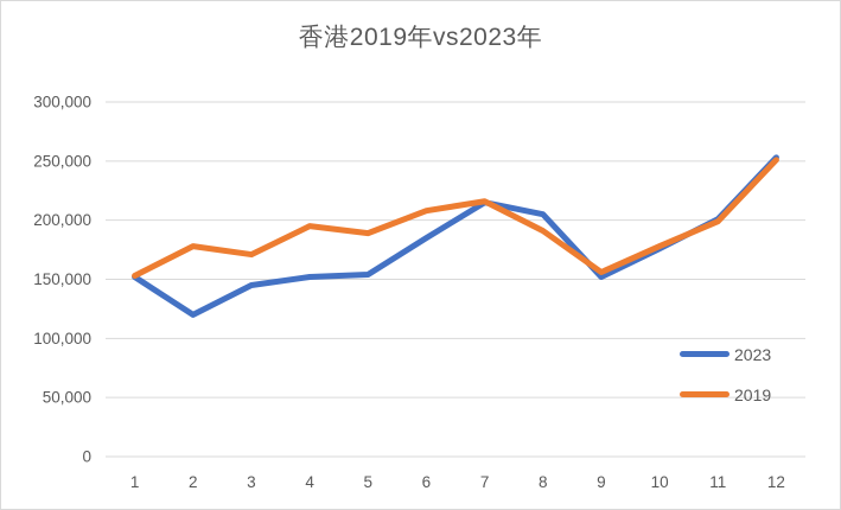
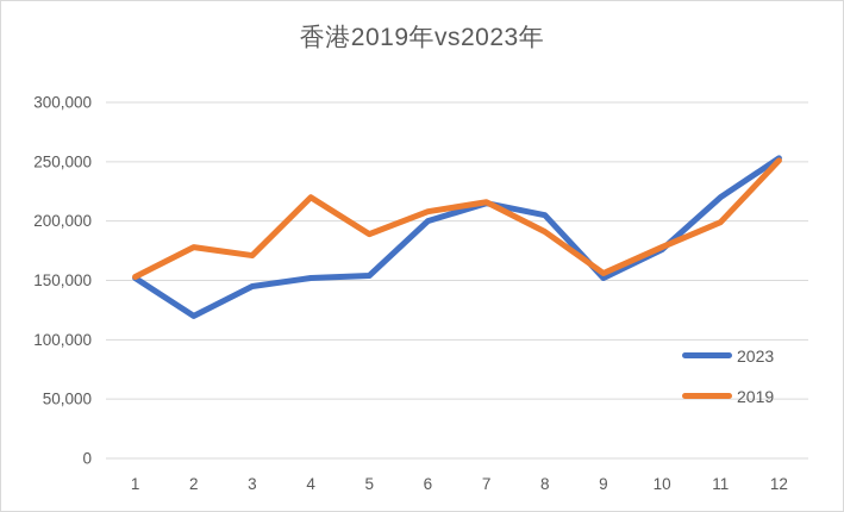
2019/4: 200000 -> 220000
2023/6: 180000 -> 200000
2023/11: 200000 -> 220000
